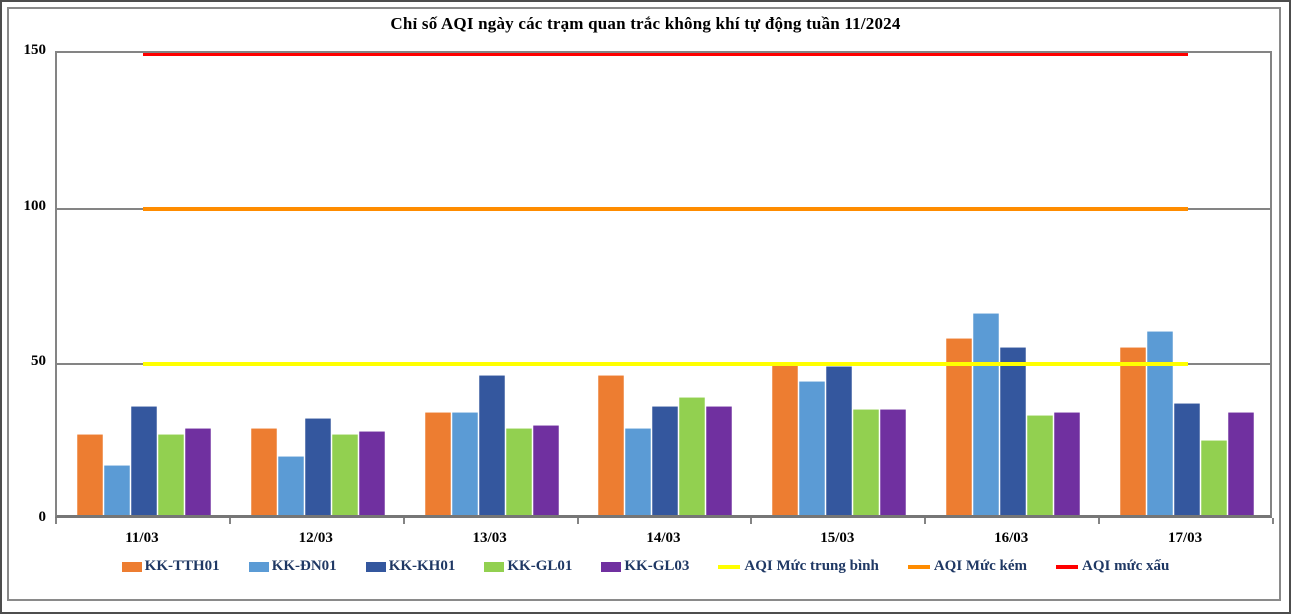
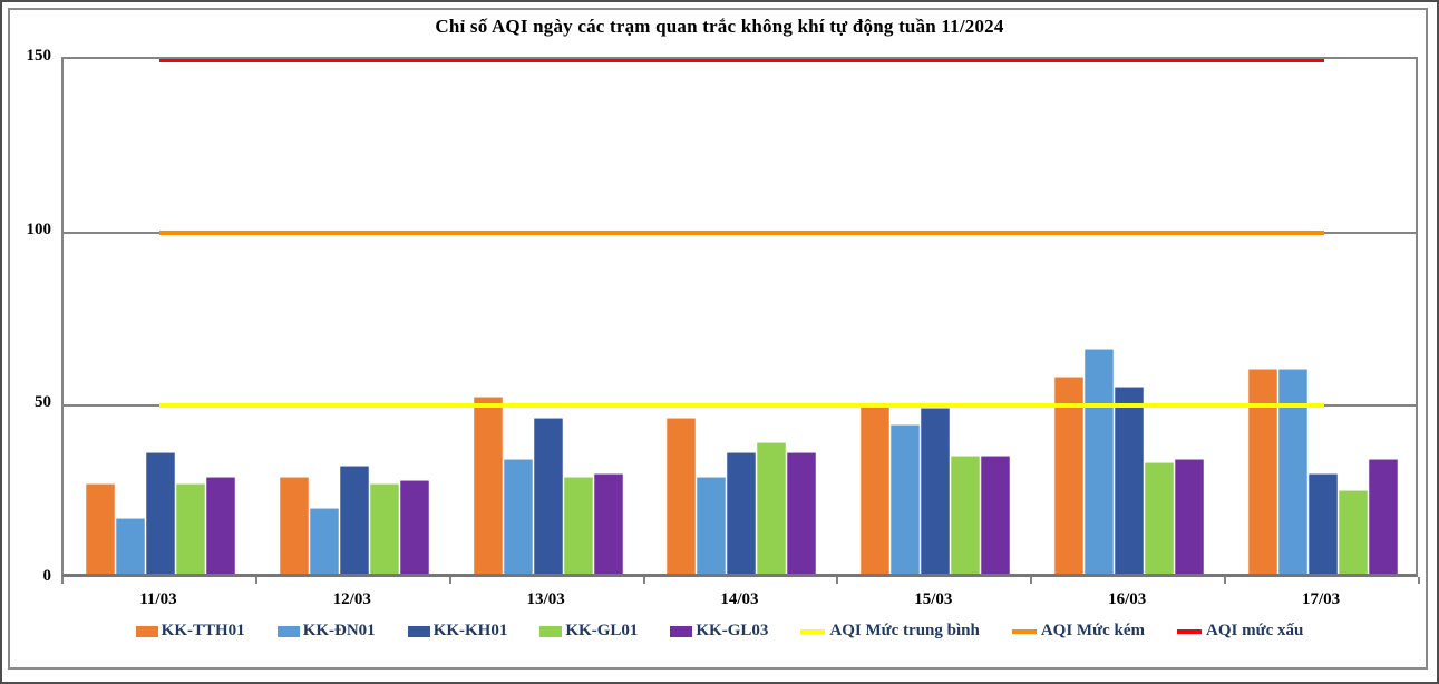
KK-TTH01/13/03: 33 -> 51
KK-TTH01/17/03: 54 -> 59
KK-KH01/17/03: 36 -> 29
